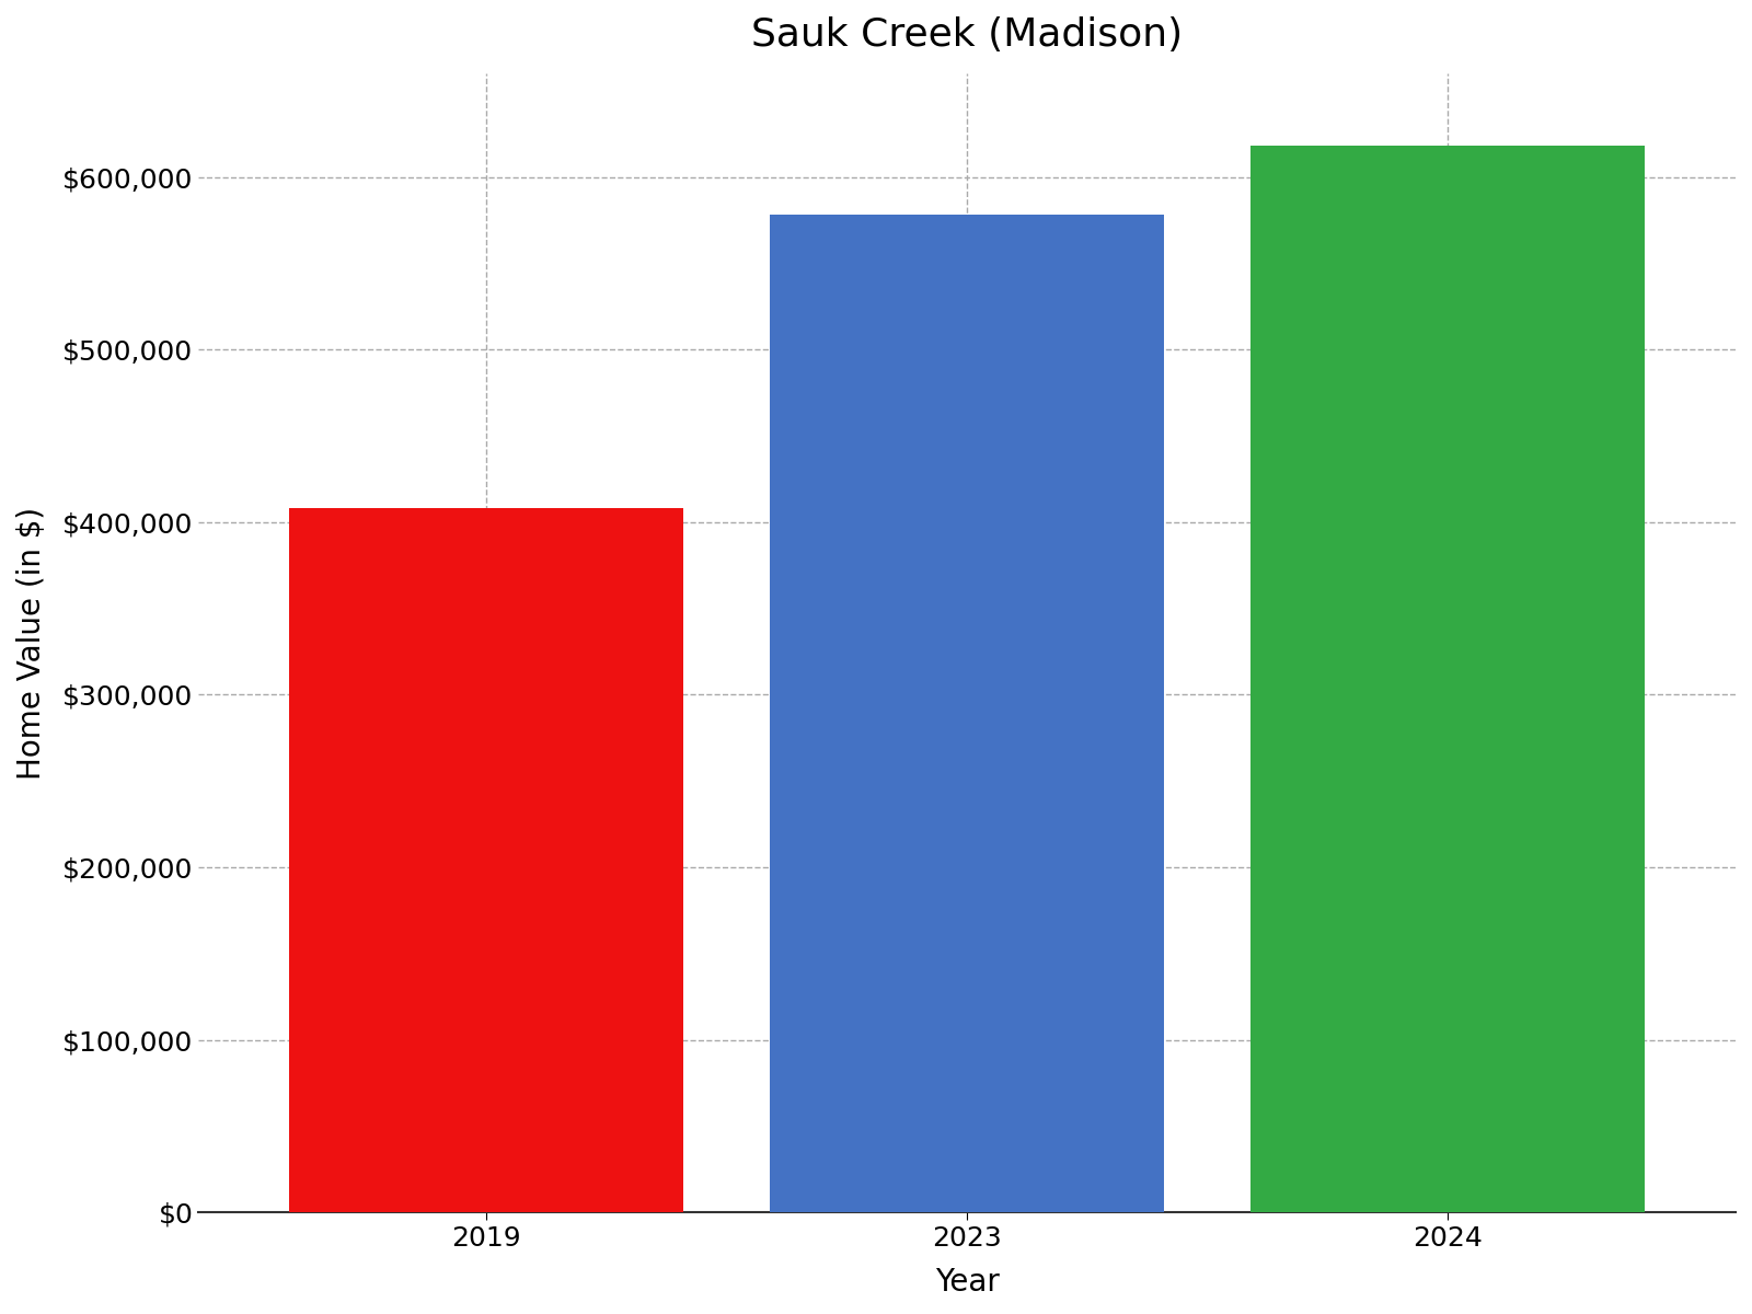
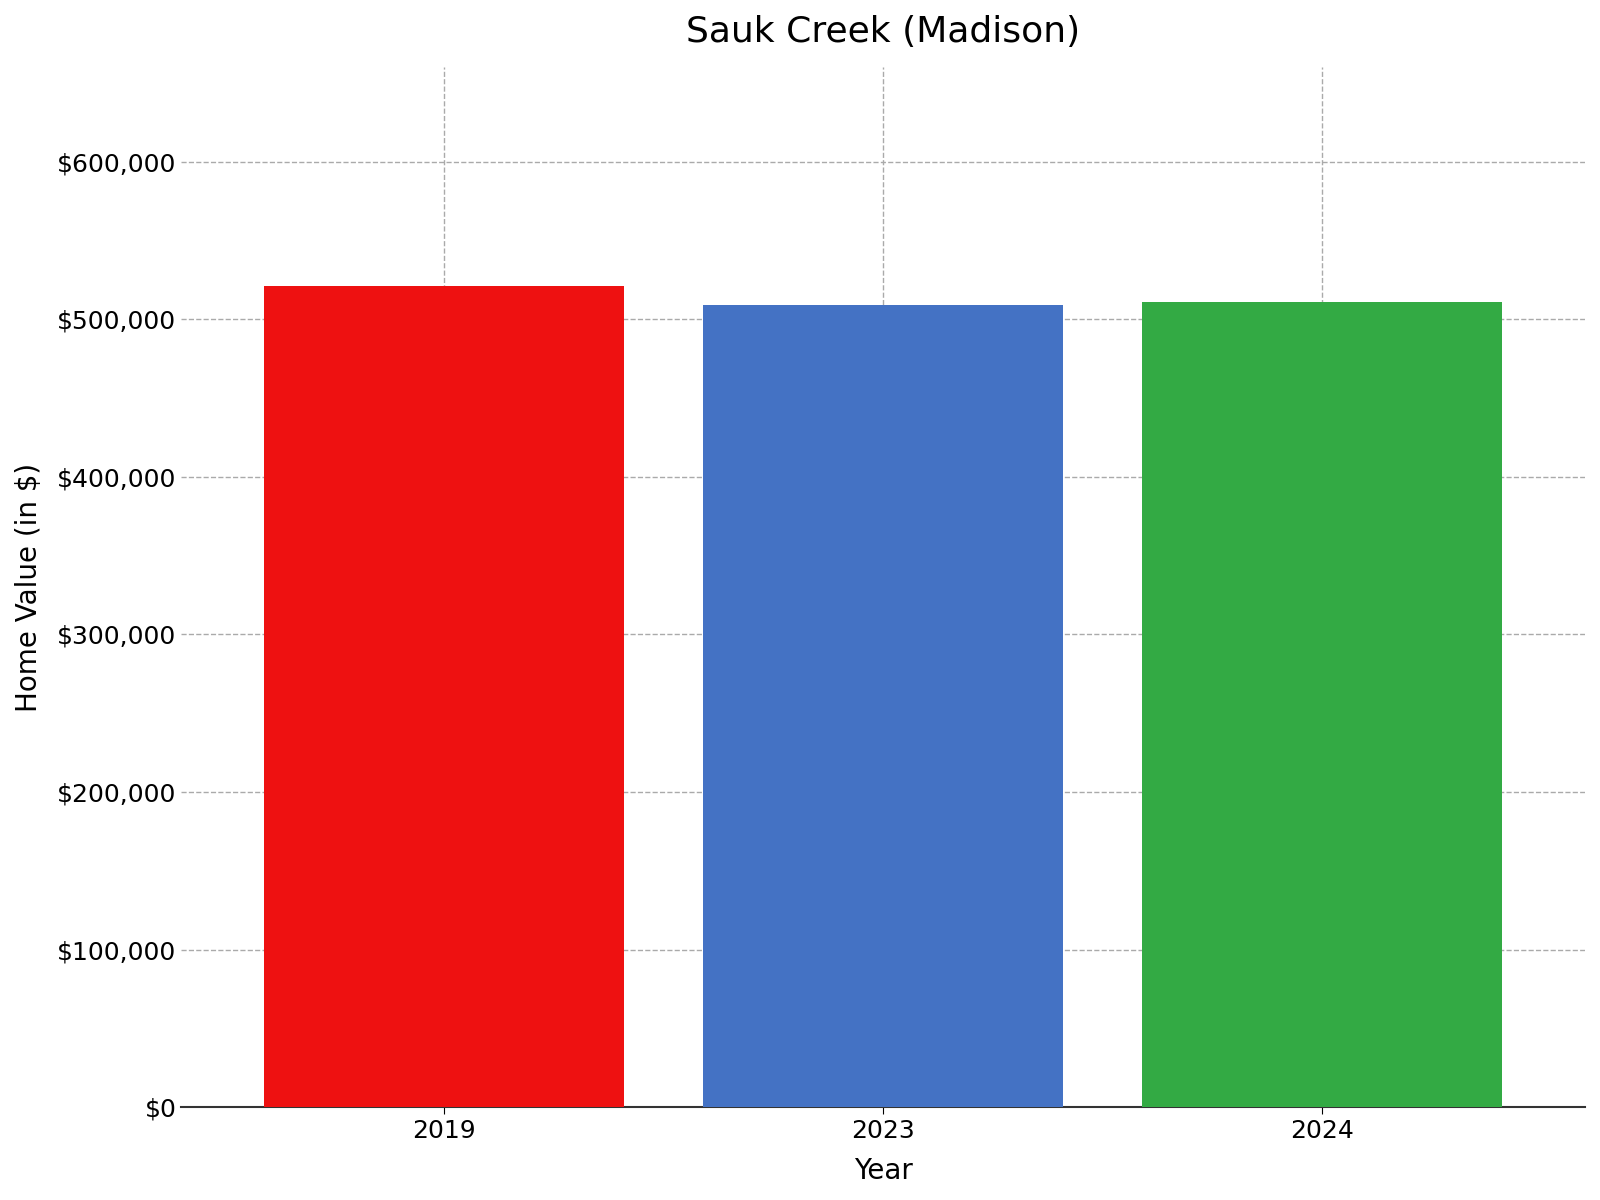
2019: $408,000 -> $521,000
2023: $578,000 -> $509,000
2024: $618,000 -> $511,000
